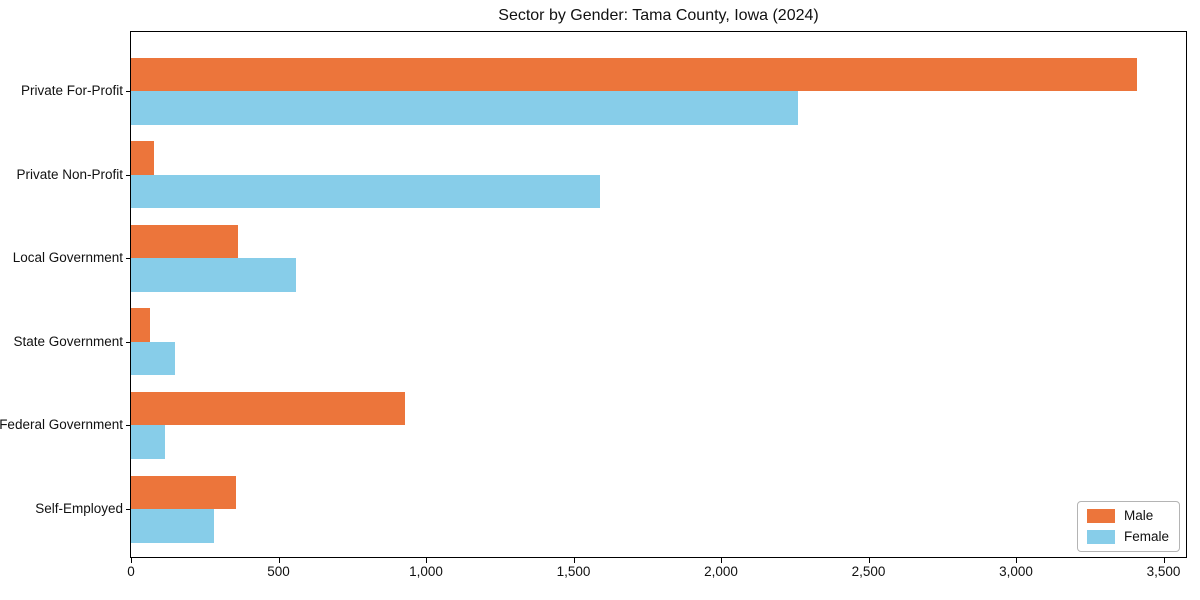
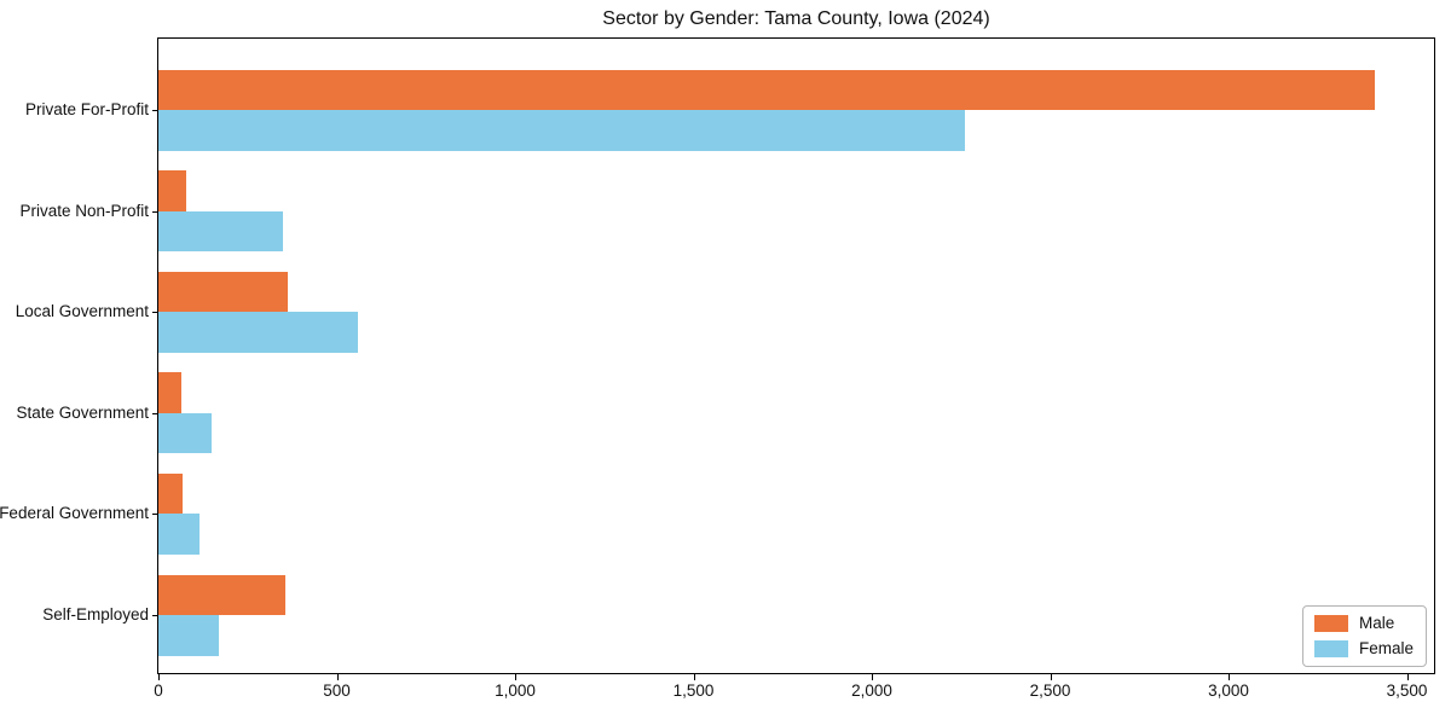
Female/Private Non-Profit: 1590 -> 350
Male/Federal Government: 930 -> 70
Female/Self-Employed: 280 -> 170
